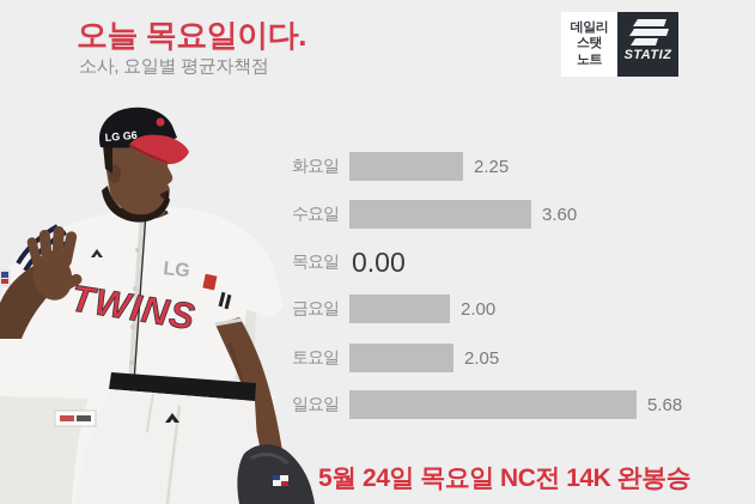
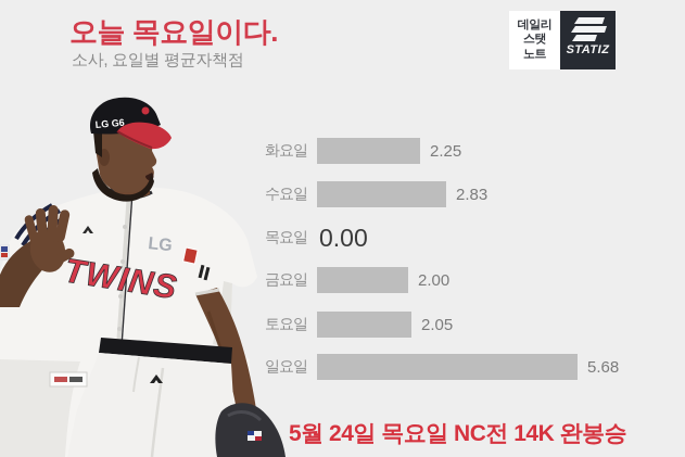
수요일: 3.60 -> 2.83
